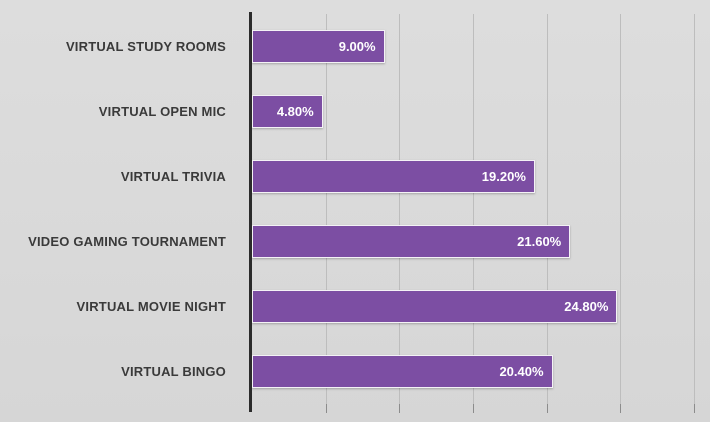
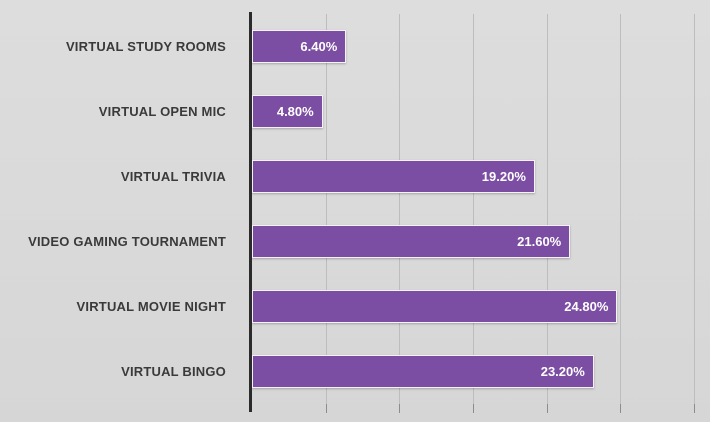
VIRTUAL STUDY ROOMS: 9.00% -> 6.40%
VIRTUAL BINGO: 20.40% -> 23.20%
